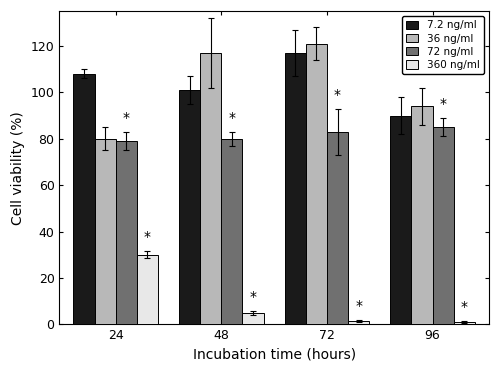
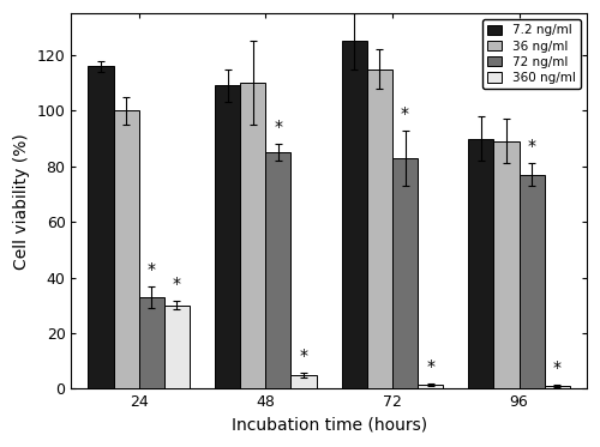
7.2 ng/ml/24: 108 -> 116
36 ng/ml/24: 80 -> 100
72 ng/ml/24: 79 -> 33
7.2 ng/ml/48: 101 -> 109
36 ng/ml/48: 117 -> 110
72 ng/ml/48: 80 -> 85
7.2 ng/ml/72: 117 -> 125
36 ng/ml/72: 121 -> 115
36 ng/ml/96: 94 -> 89
72 ng/ml/96: 85 -> 77
